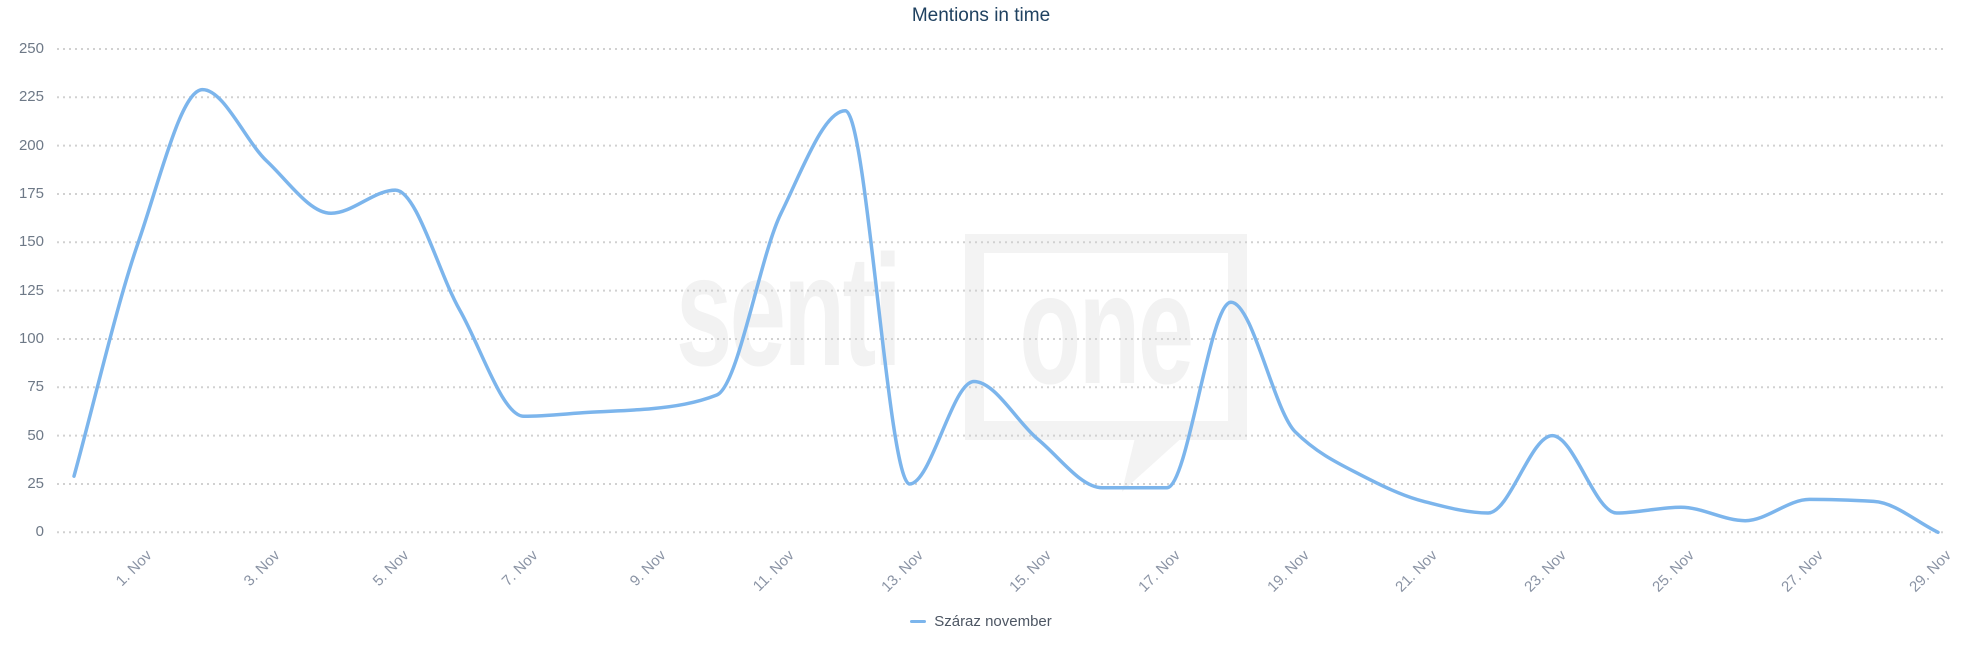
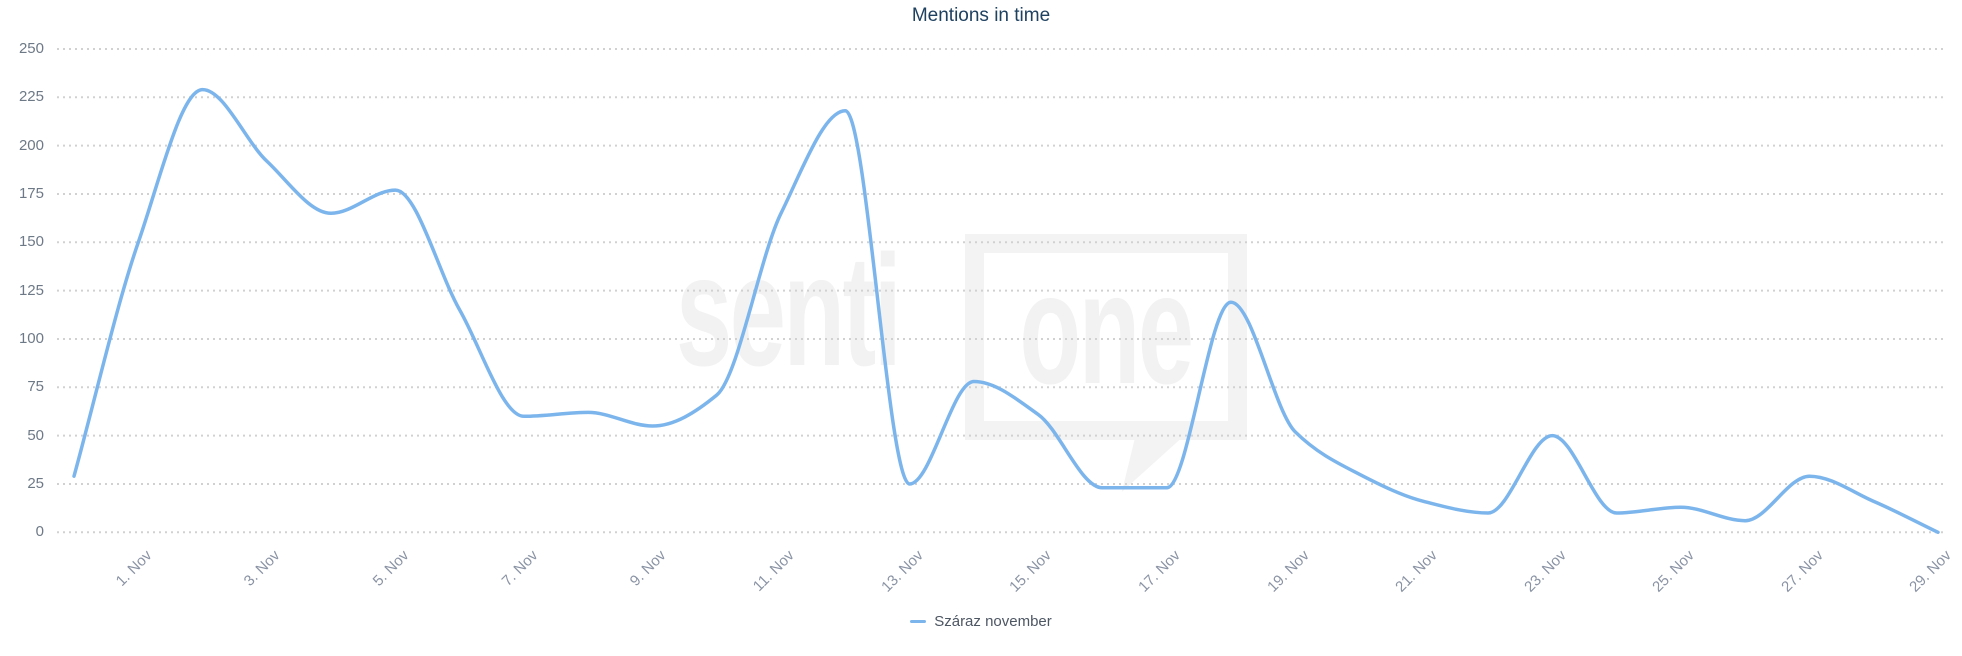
9. Nov: 64 -> 55
15. Nov: 48 -> 61
27. Nov: 17 -> 29
